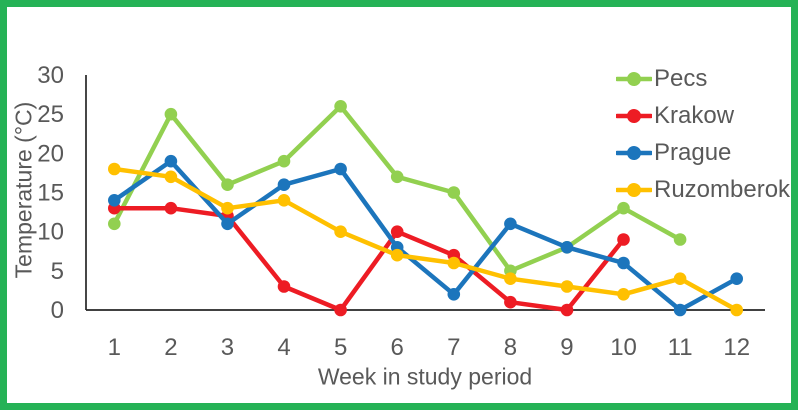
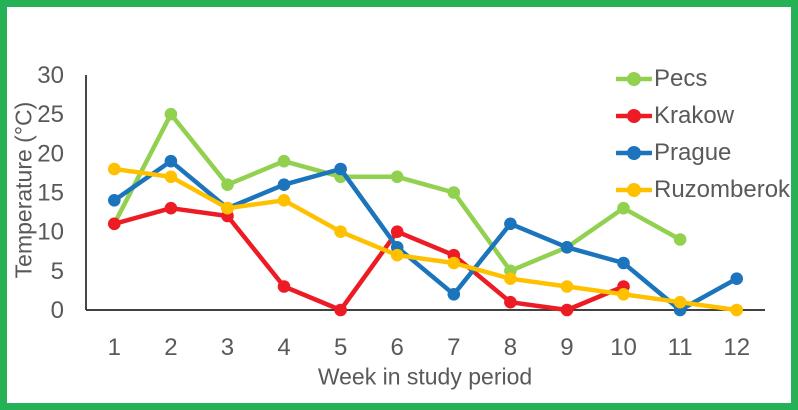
Krakow/1: 13 -> 11
Prague/3: 11 -> 13
Pecs/5: 26 -> 17
Krakow/10: 9 -> 3
Ruzomberok/11: 4 -> 1
